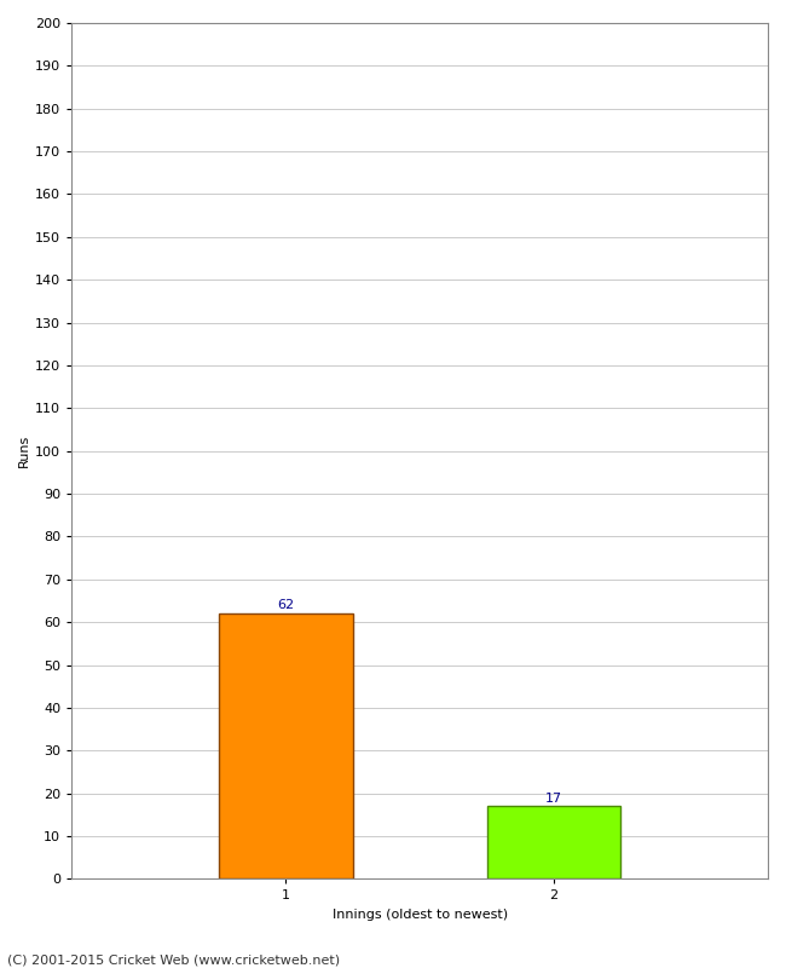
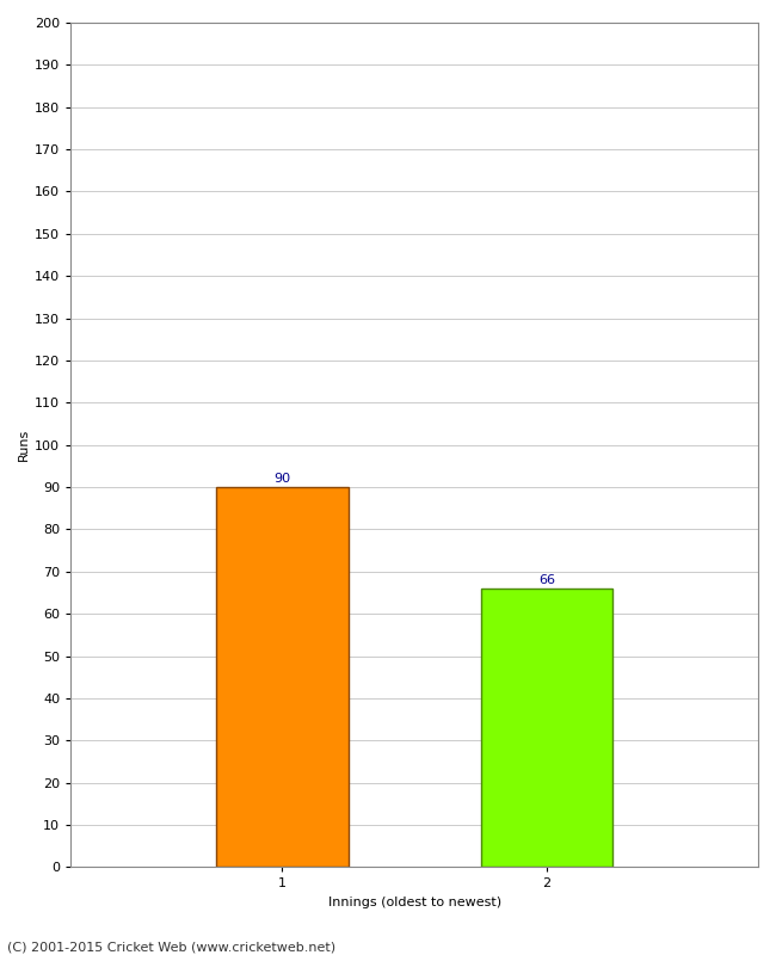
1: 62 -> 90
2: 17 -> 66
